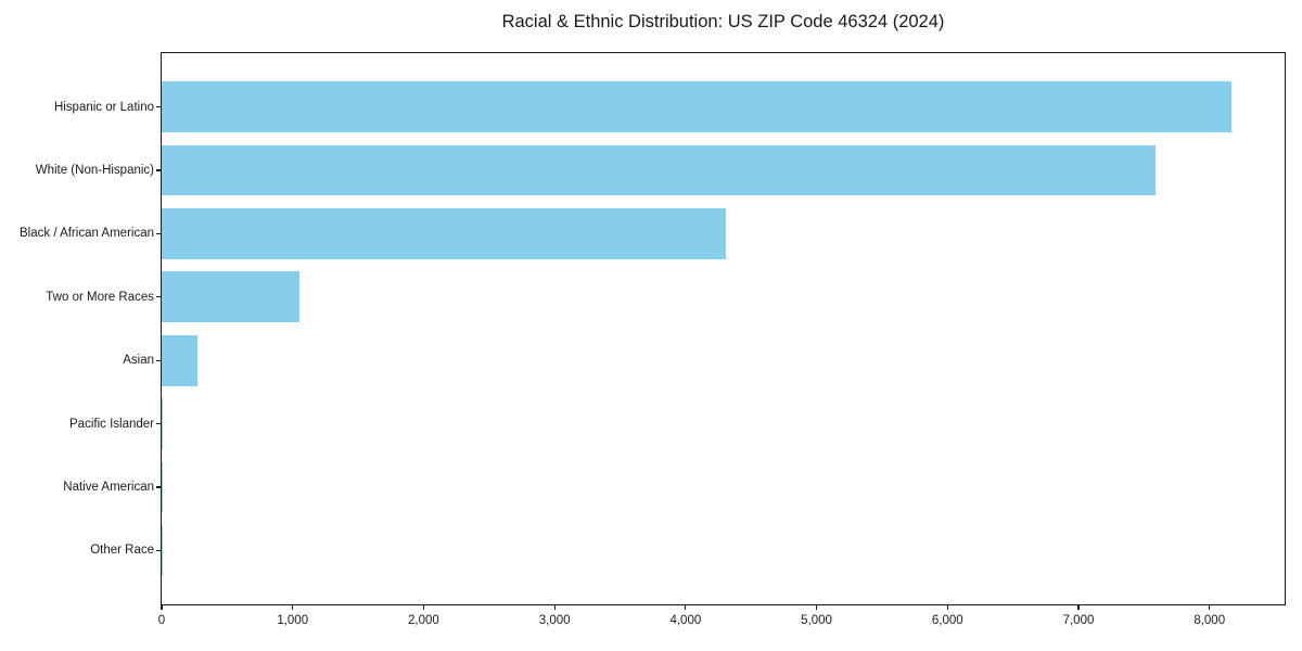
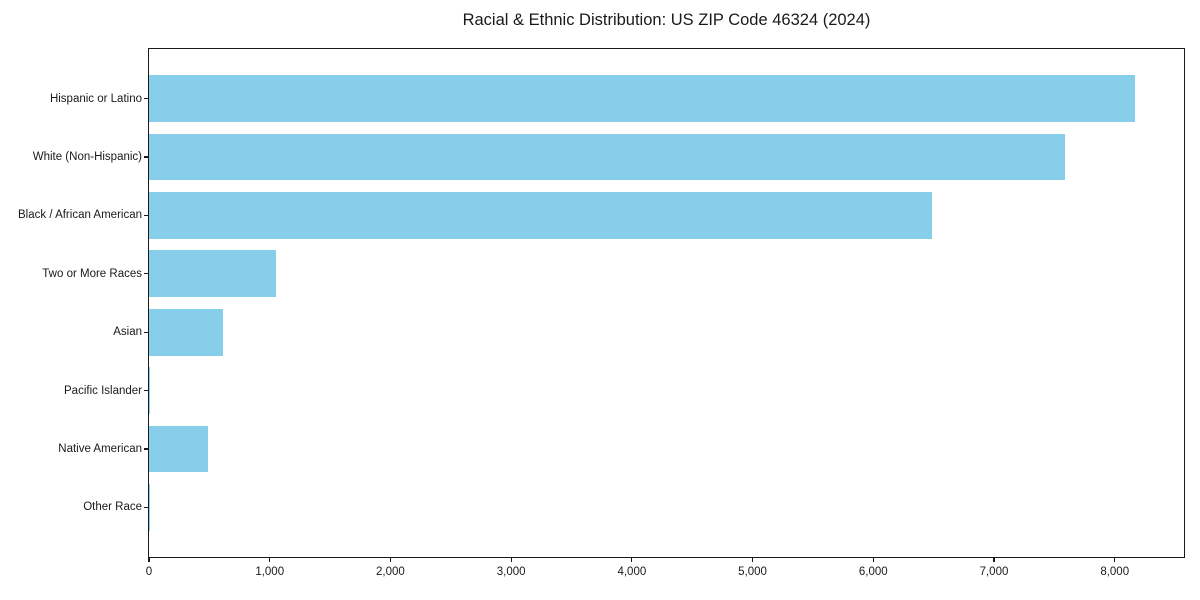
Black / African American: 4310 -> 6490
Asian: 280 -> 610
Native American: 10 -> 490
